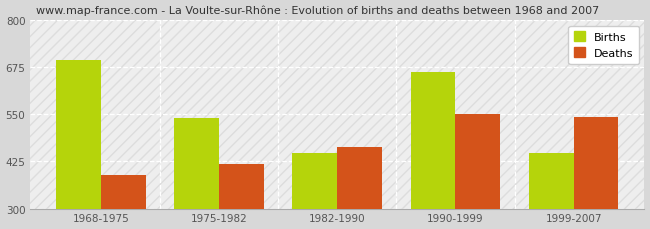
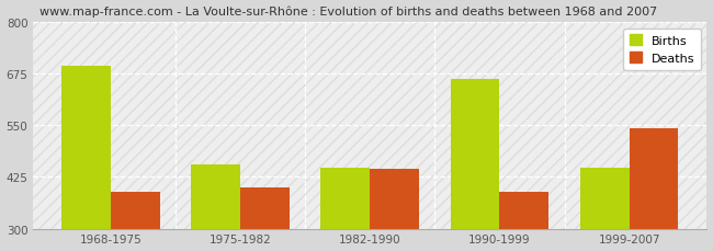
Births/1975-1982: 540 -> 455
Deaths/1975-1982: 418 -> 400
Deaths/1982-1990: 463 -> 445
Deaths/1990-1999: 551 -> 390
